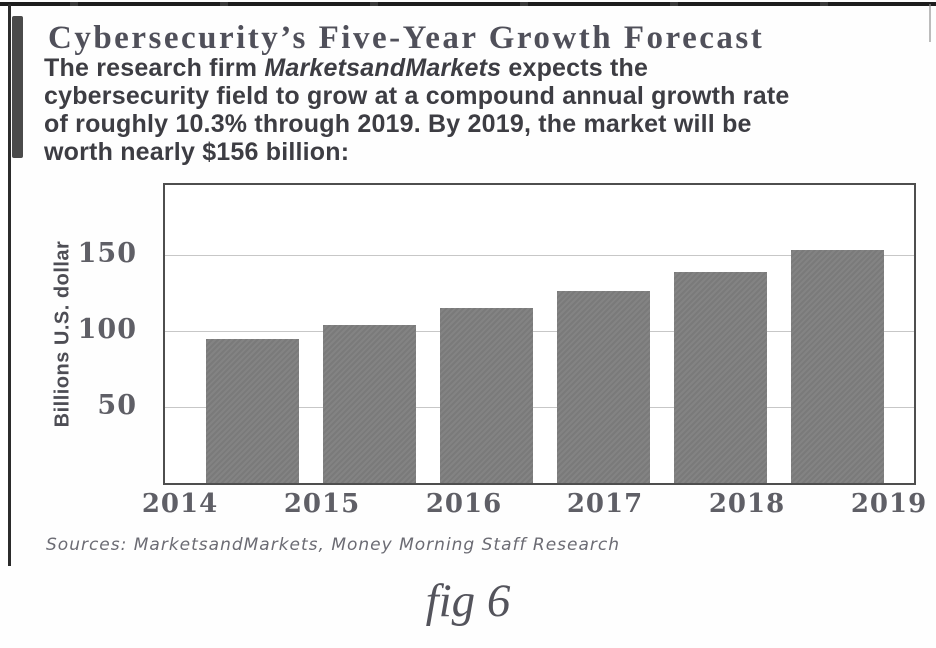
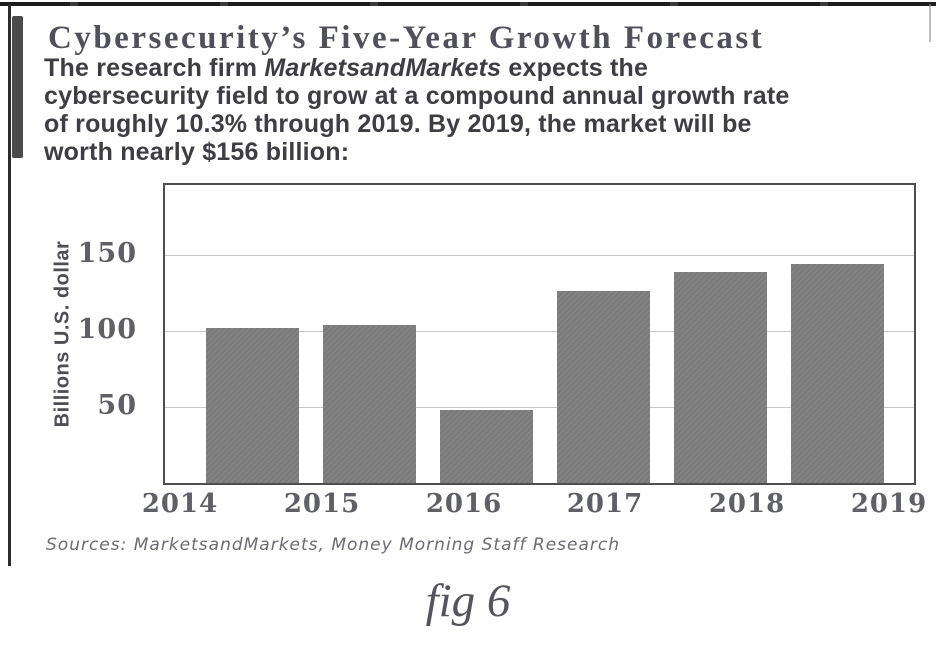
2014: 95 -> 102
2016: 115 -> 48
2019: 153 -> 144
